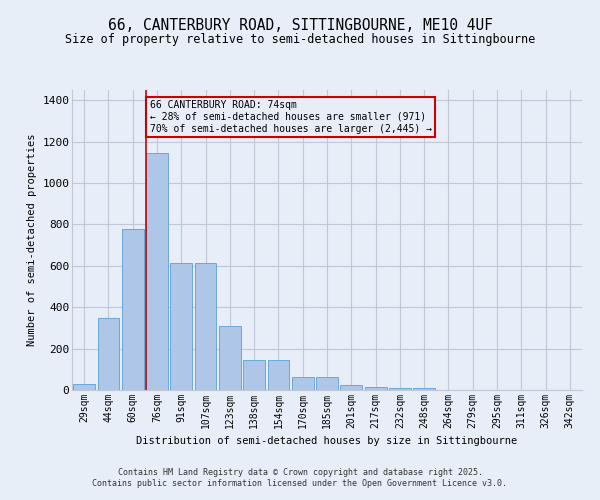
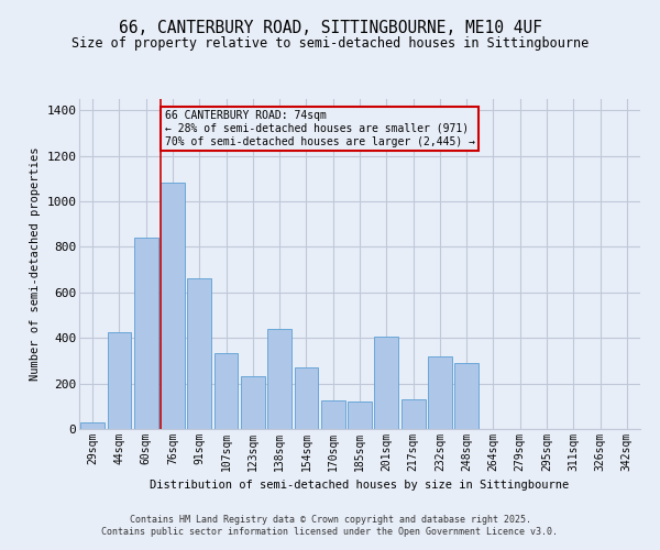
44sqm: 350 -> 425
60sqm: 780 -> 840
76sqm: 1145 -> 1085
91sqm: 615 -> 660
107sqm: 615 -> 335
123sqm: 310 -> 230
138sqm: 145 -> 440
154sqm: 145 -> 270
170sqm: 65 -> 125
185sqm: 65 -> 120
201sqm: 25 -> 405
217sqm: 15 -> 130
232sqm: 10 -> 320
248sqm: 10 -> 290
